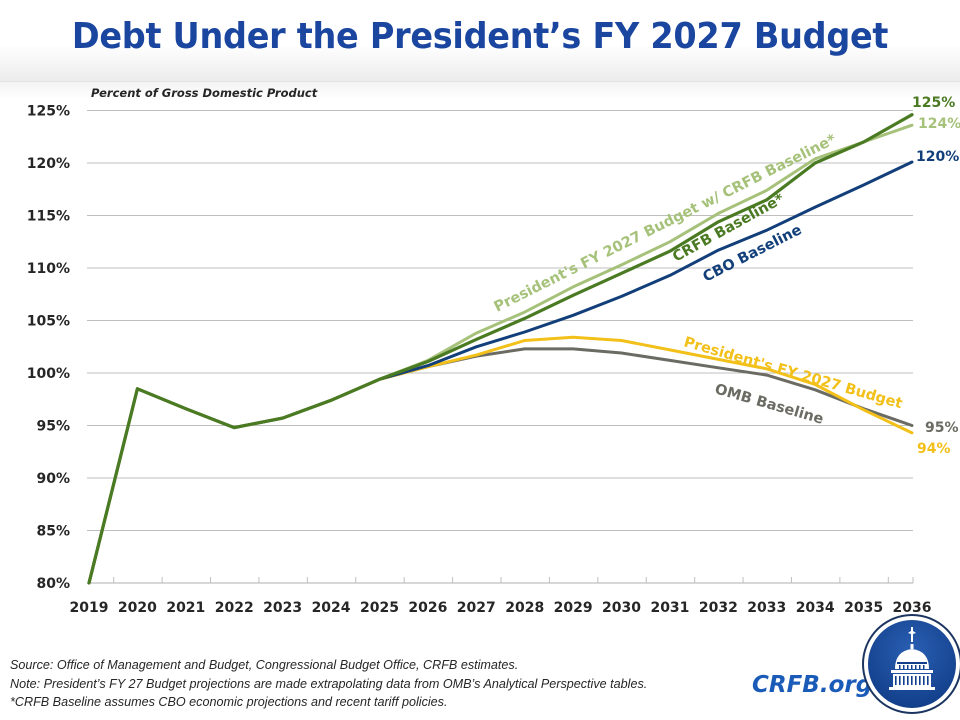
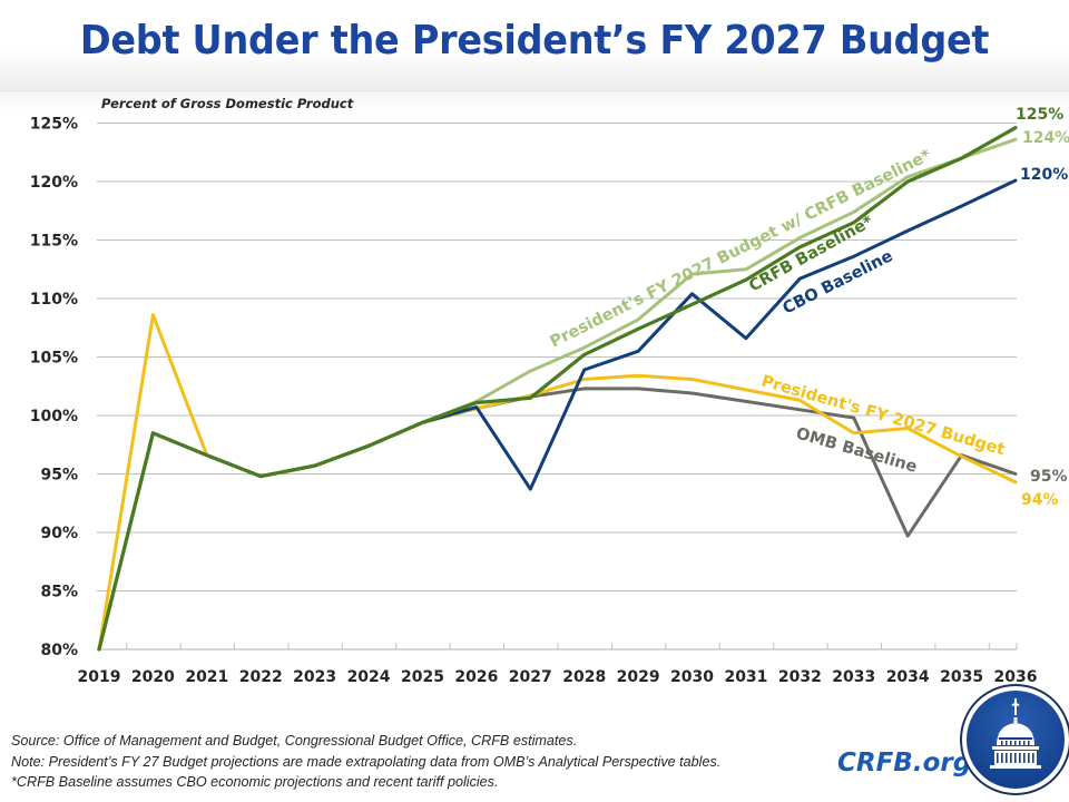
President's FY 2027 Budget/2020: 98.5% -> 108.6%
CBO Baseline/2027: 102.5% -> 93.7%
CRFB Baseline*/2027: 103.2% -> 101.5%
CBO Baseline/2030: 107.3% -> 110.4%
President's FY 2027 Budget w/ CRFB Baseline*/2030: 110.3% -> 112.1%
CBO Baseline/2031: 109.3% -> 106.6%
President's FY 2027 Budget/2033: 100.4% -> 98.5%
OMB Baseline/2034: 98.4% -> 89.7%
